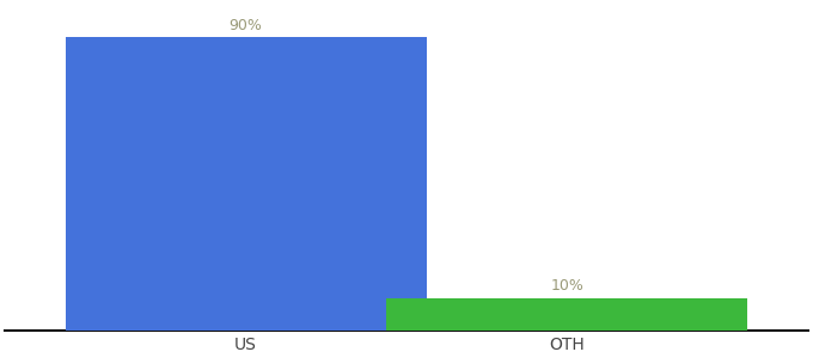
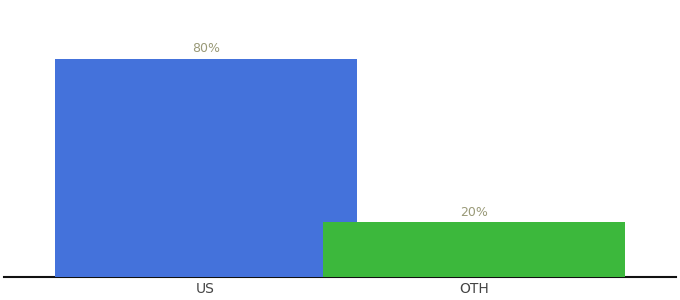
US: 90% -> 80%
OTH: 10% -> 20%
